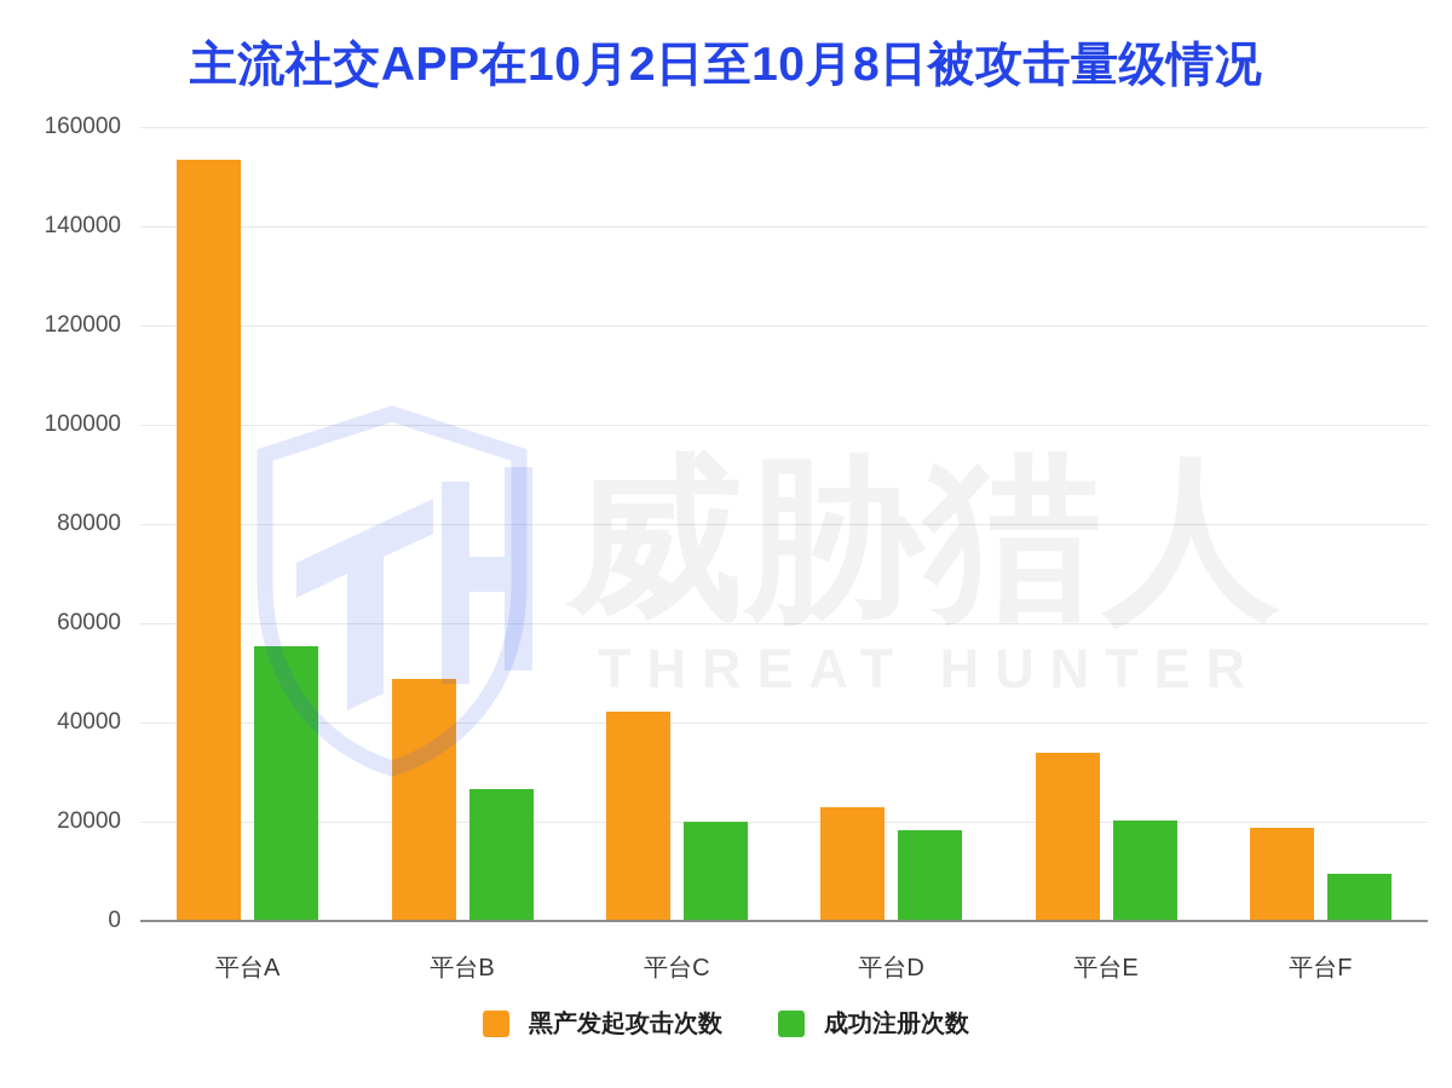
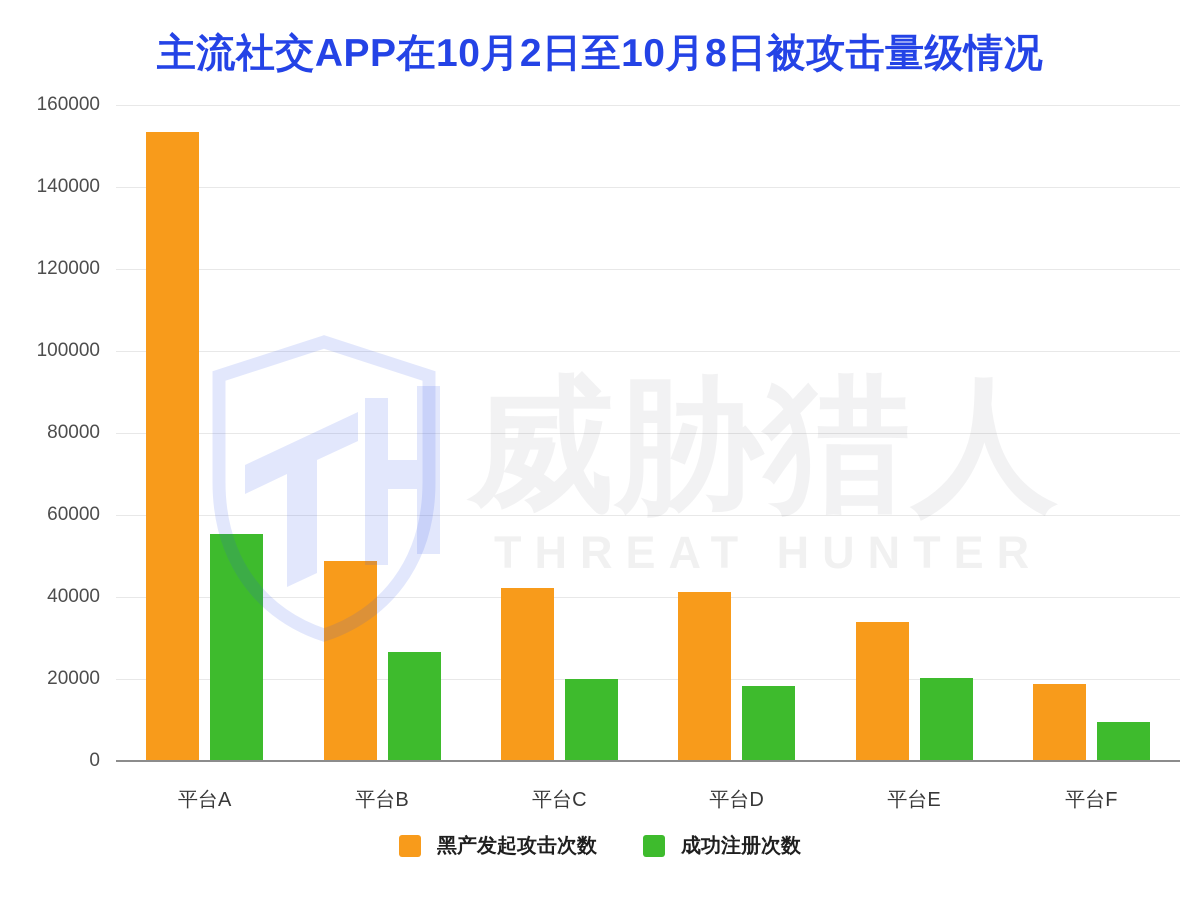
黑产发起攻击次数/平台D: 23000 -> 41000
